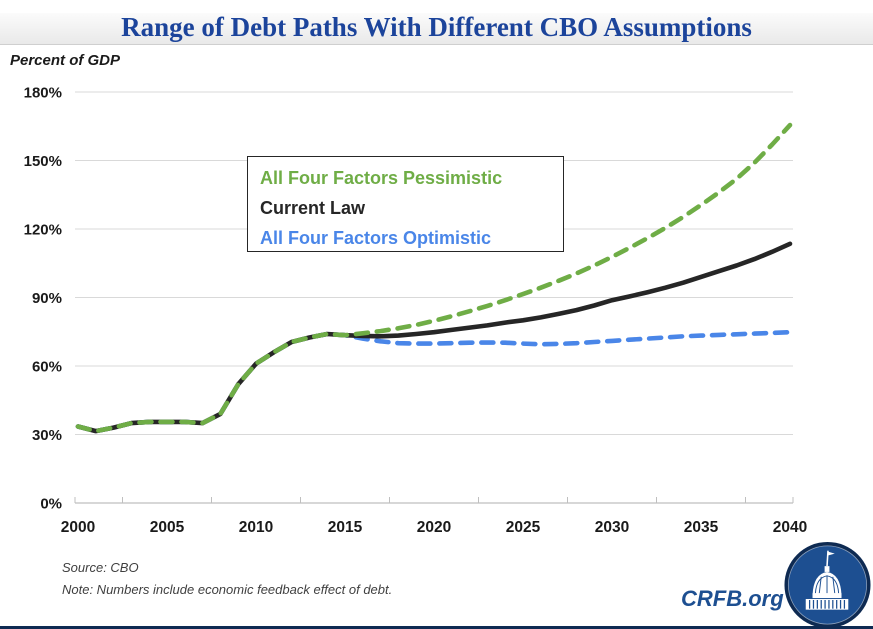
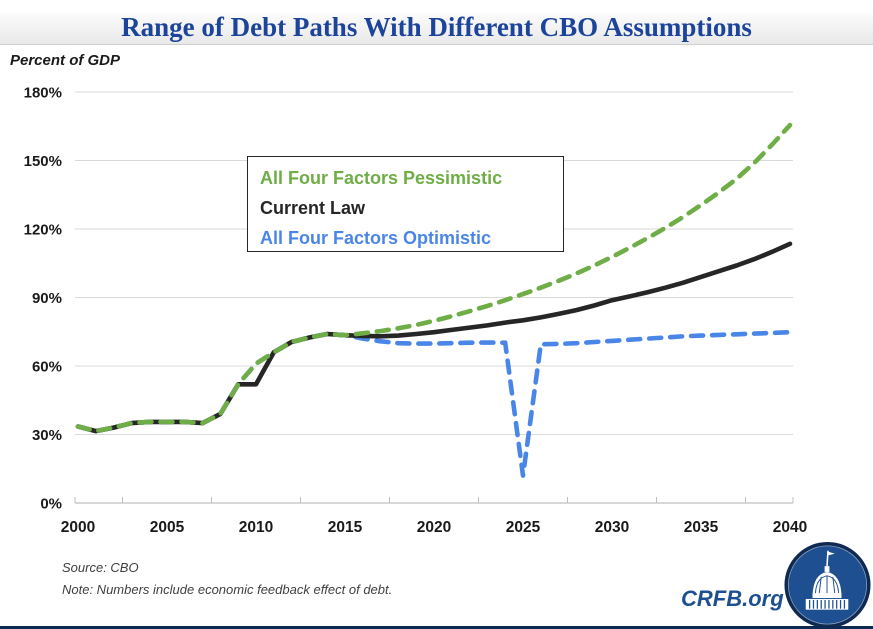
Current Law/2010: 61% -> 52%
All Four Factors Optimistic/2025: 70% -> 12%
